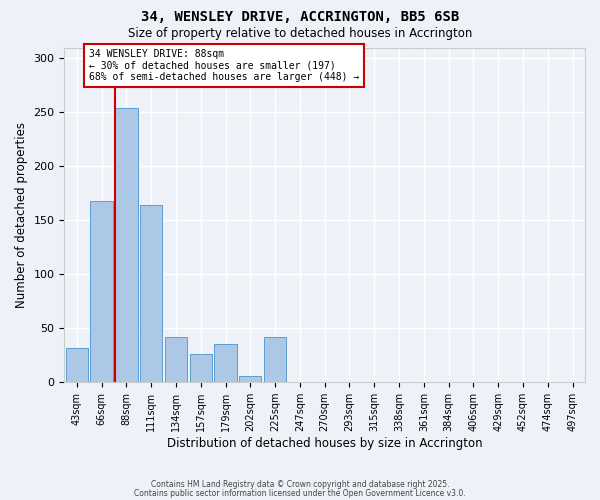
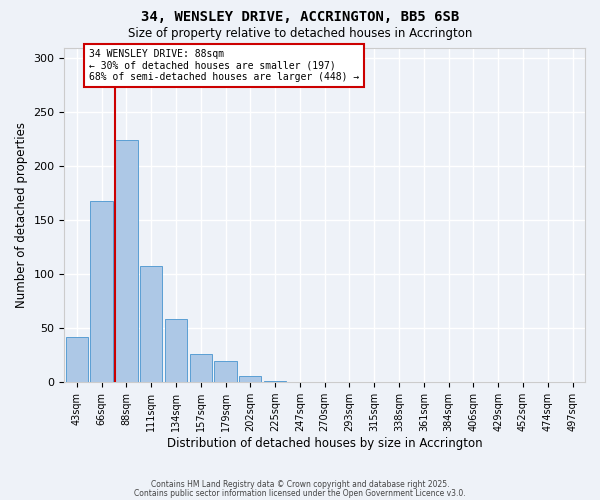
43sqm: 32 -> 42
88sqm: 254 -> 224
111sqm: 164 -> 108
134sqm: 42 -> 59
179sqm: 35 -> 20
225sqm: 42 -> 1
